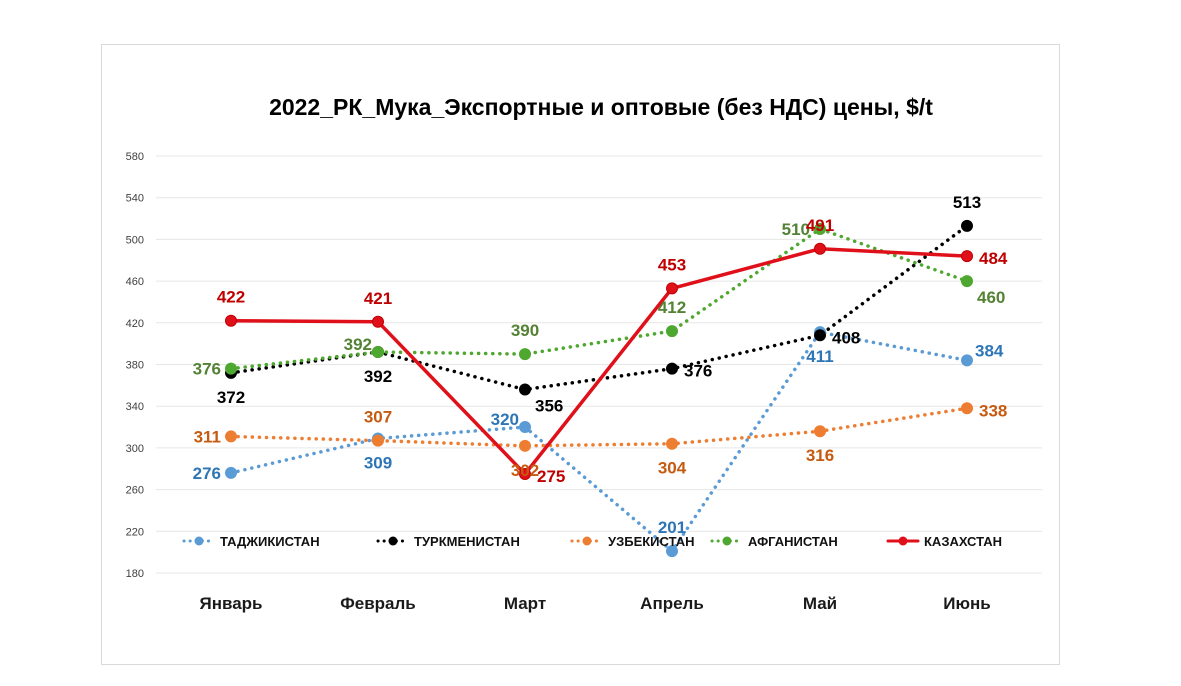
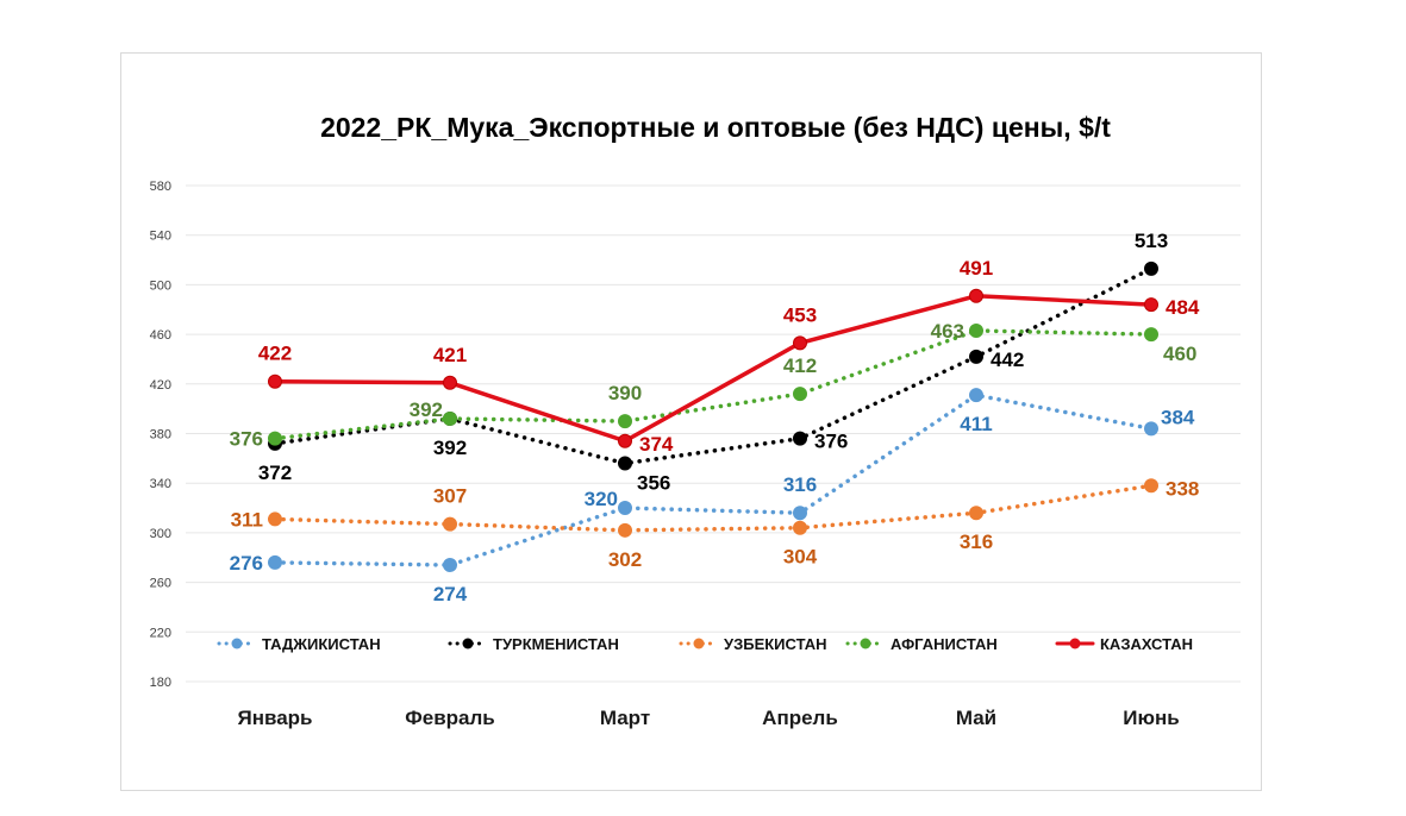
ТАДЖИКИСТАН/Февраль: 309 -> 274
КАЗАХСТАН/Март: 275 -> 374
ТАДЖИКИСТАН/Апрель: 201 -> 316
ТУРКМЕНИСТАН/Май: 408 -> 442
АФГАНИСТАН/Май: 510 -> 463
